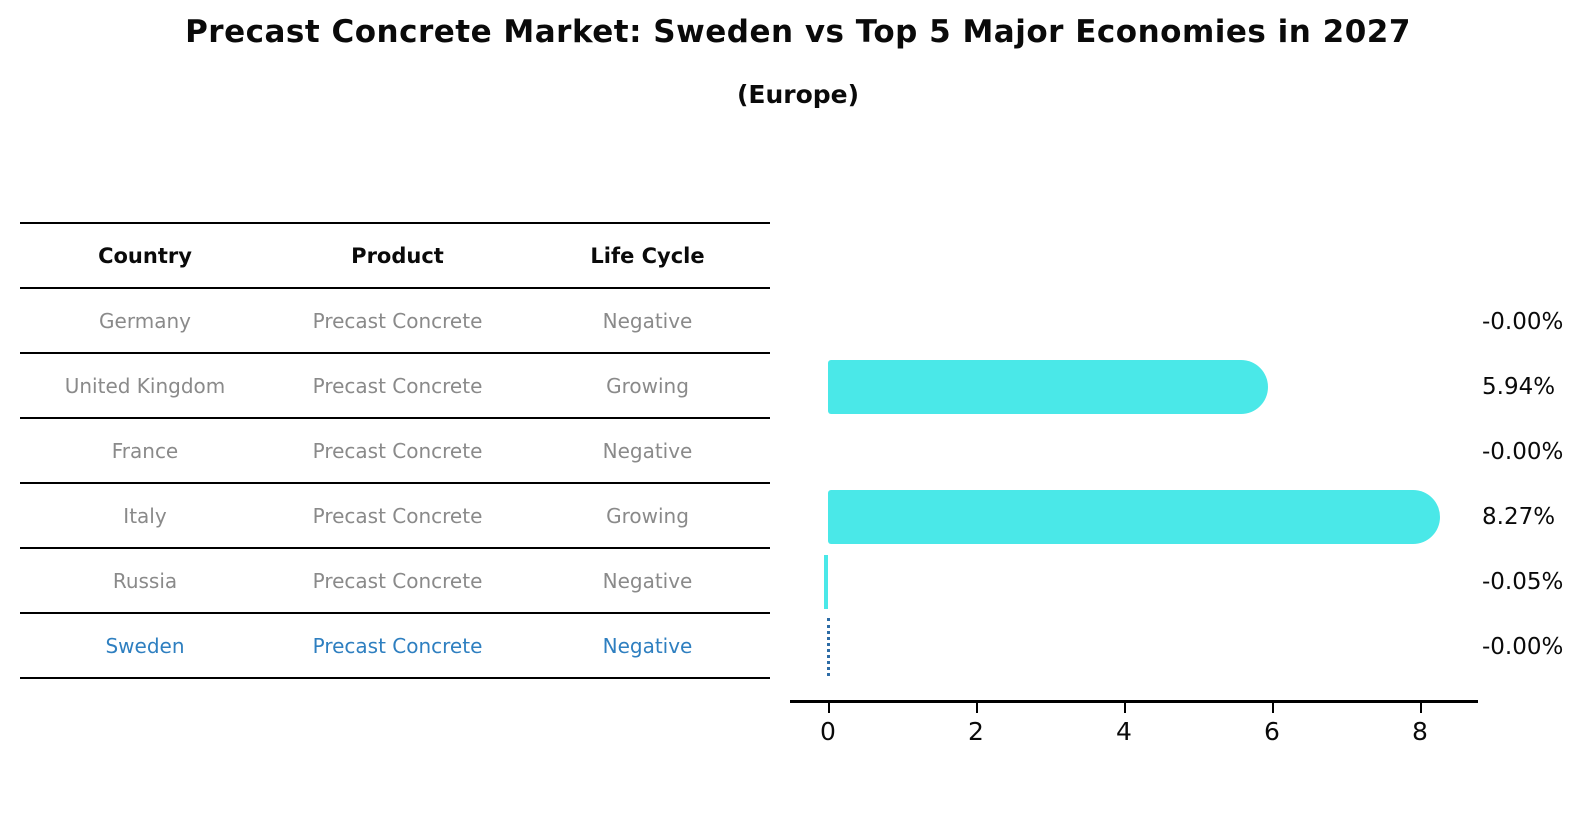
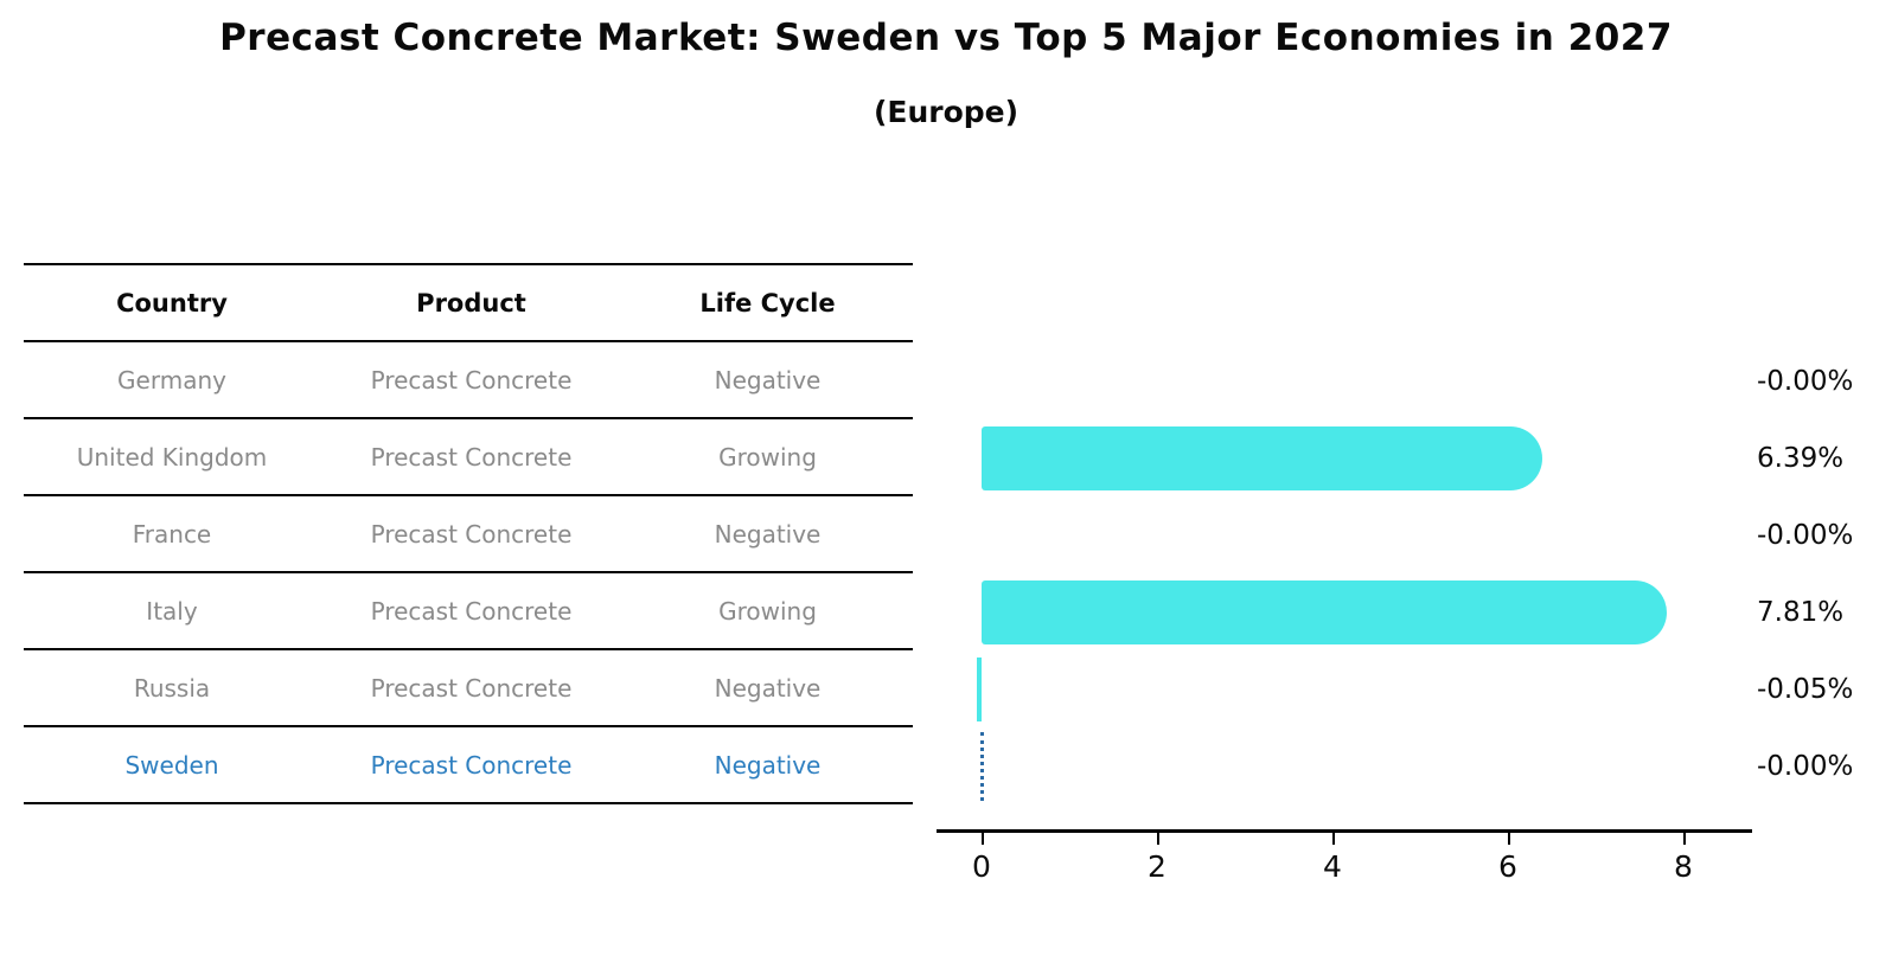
United Kingdom: 5.94% -> 6.39%
Italy: 8.27% -> 7.81%
